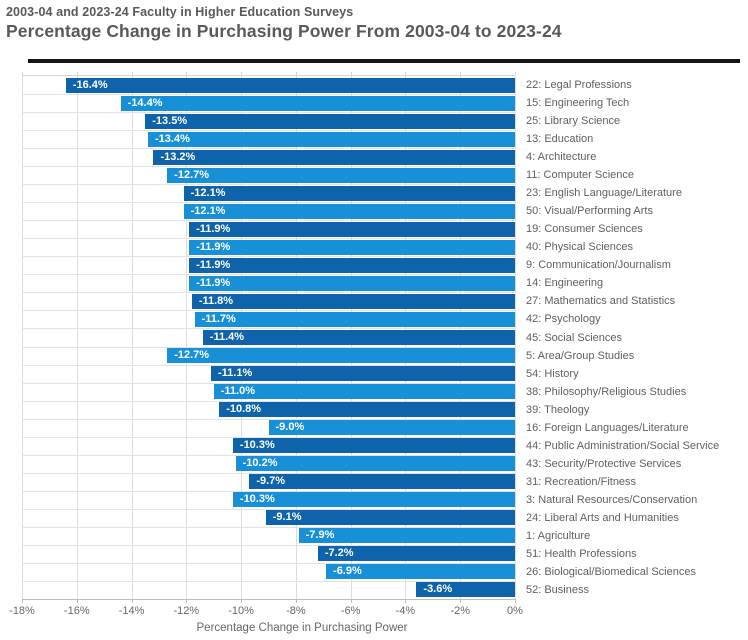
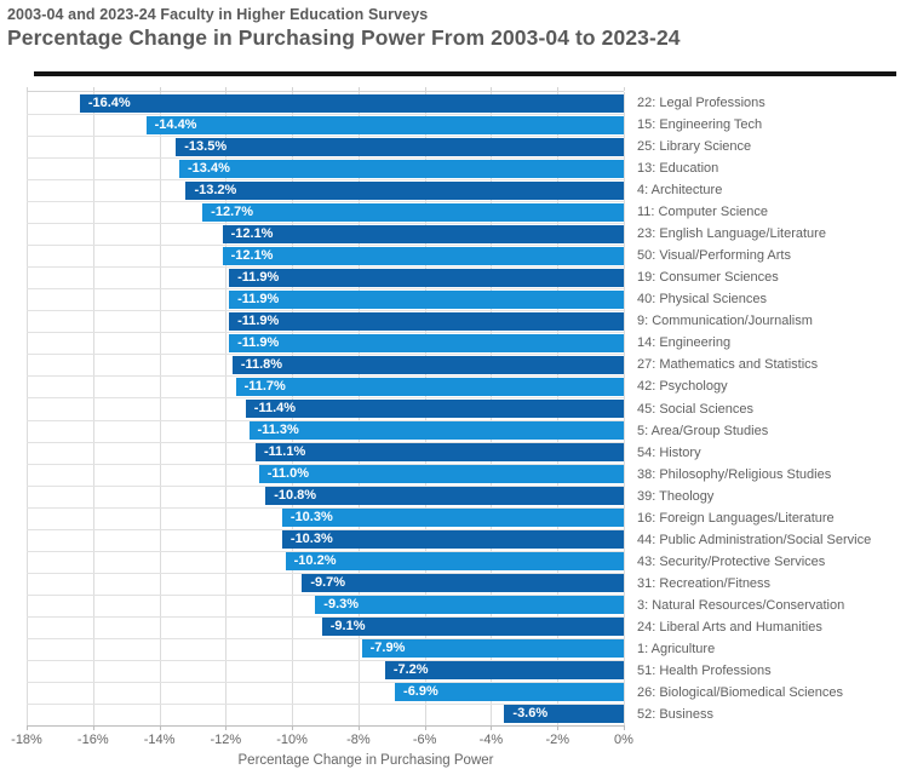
5: Area/Group Studies: -12.7% -> -11.3%
16: Foreign Languages/Literature: -9.0% -> -10.3%
3: Natural Resources/Conservation: -10.3% -> -9.3%
